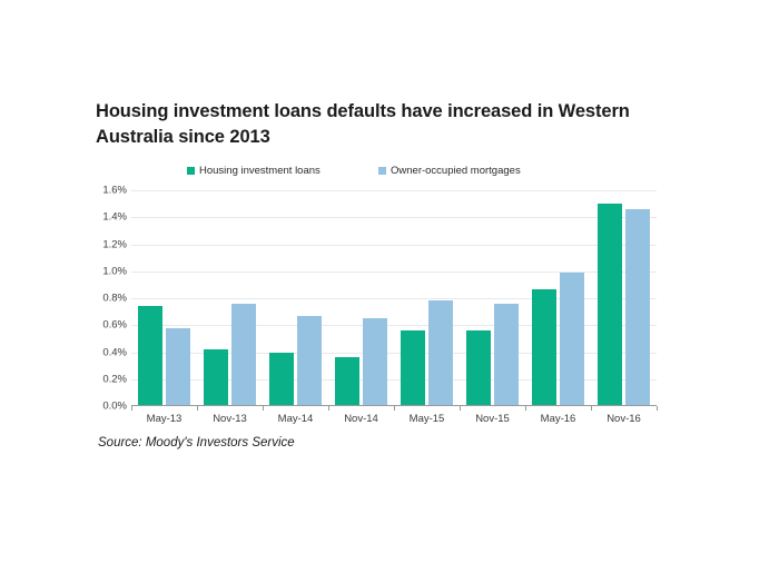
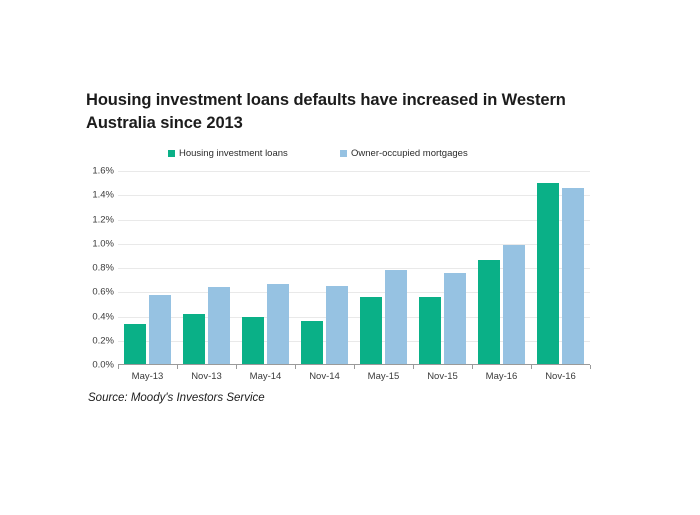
Housing investment loans/May-13: 0.74% -> 0.34%
Owner-occupied mortgages/Nov-13: 0.76% -> 0.64%
